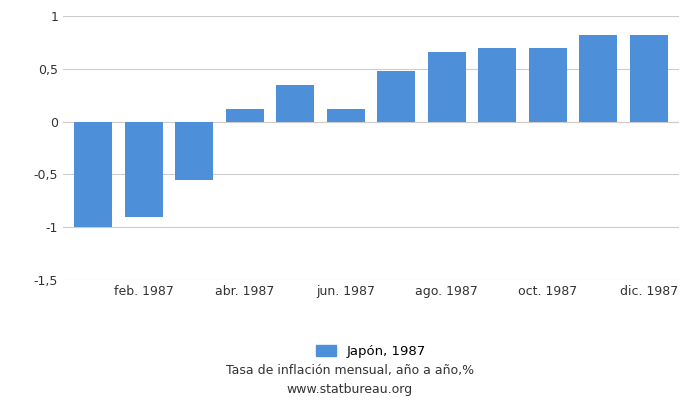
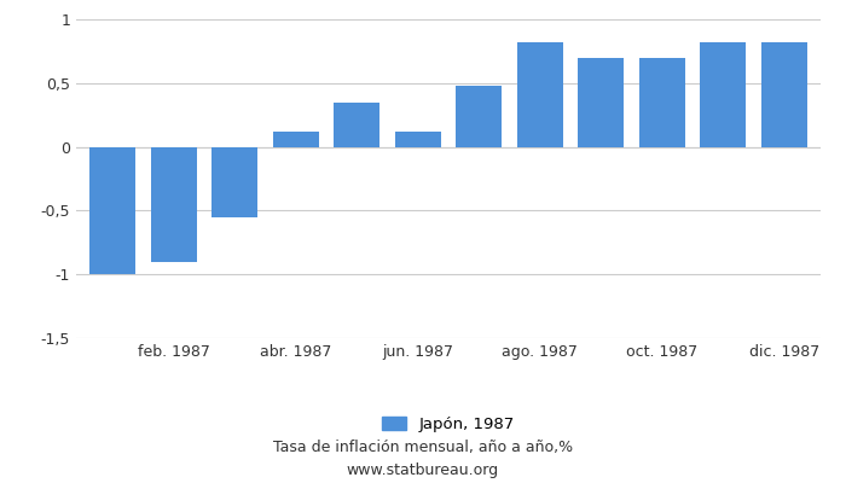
ago. 1987: 0,66 -> 0,82
